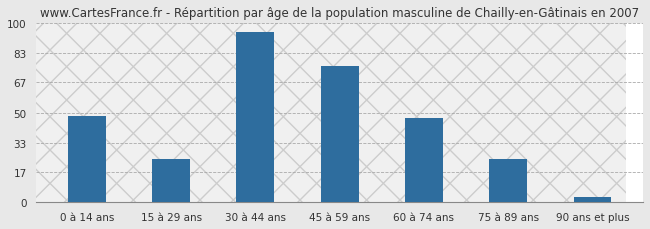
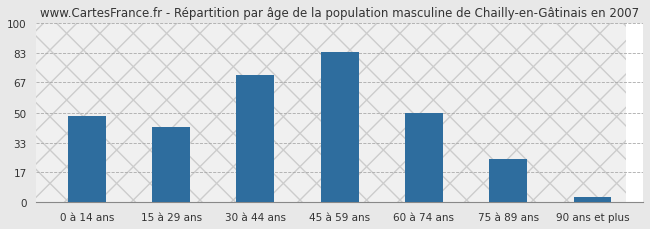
15 à 29 ans: 24 -> 42
30 à 44 ans: 95 -> 71
45 à 59 ans: 76 -> 84
60 à 74 ans: 47 -> 50
